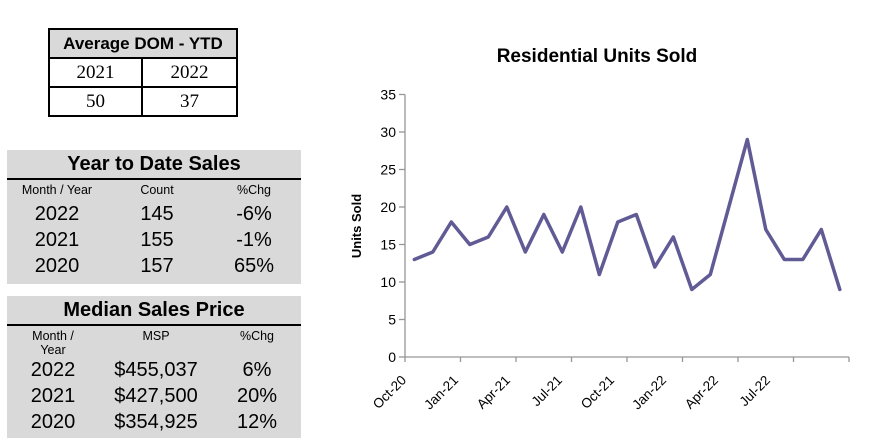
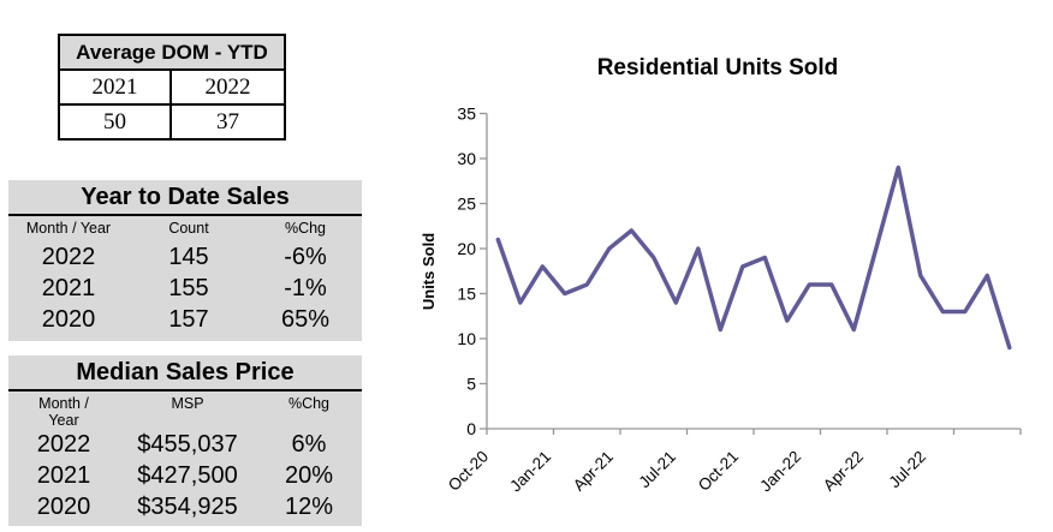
Oct-20: 13 -> 21
Apr-21: 14 -> 22
Jan-22: 9 -> 16
